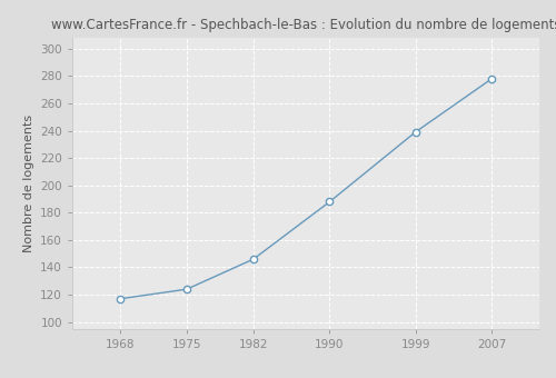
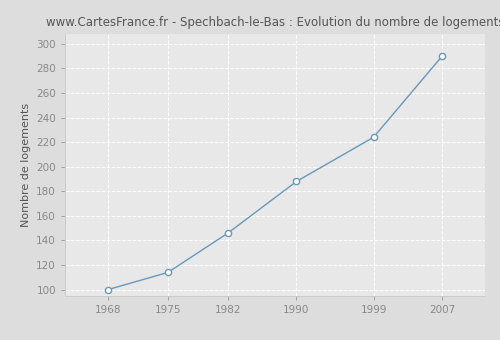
1968: 117 -> 100
1975: 124 -> 114
1999: 239 -> 224
2007: 278 -> 290
